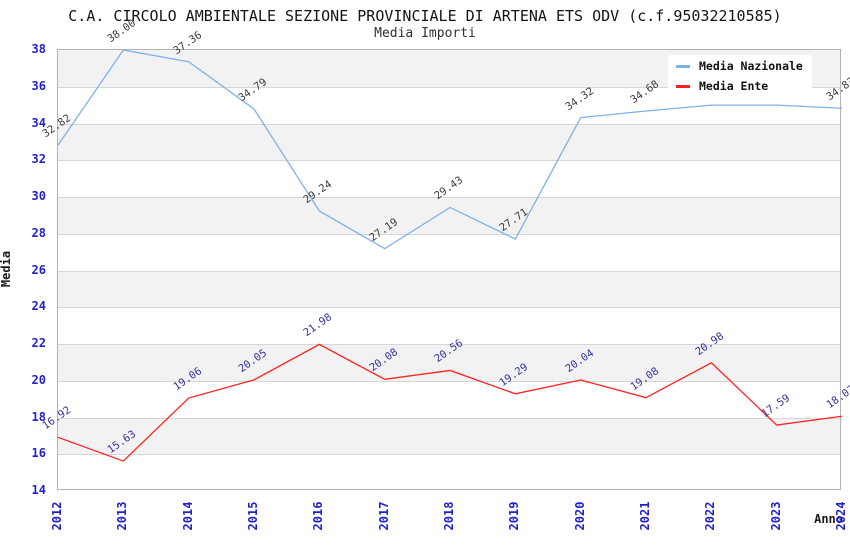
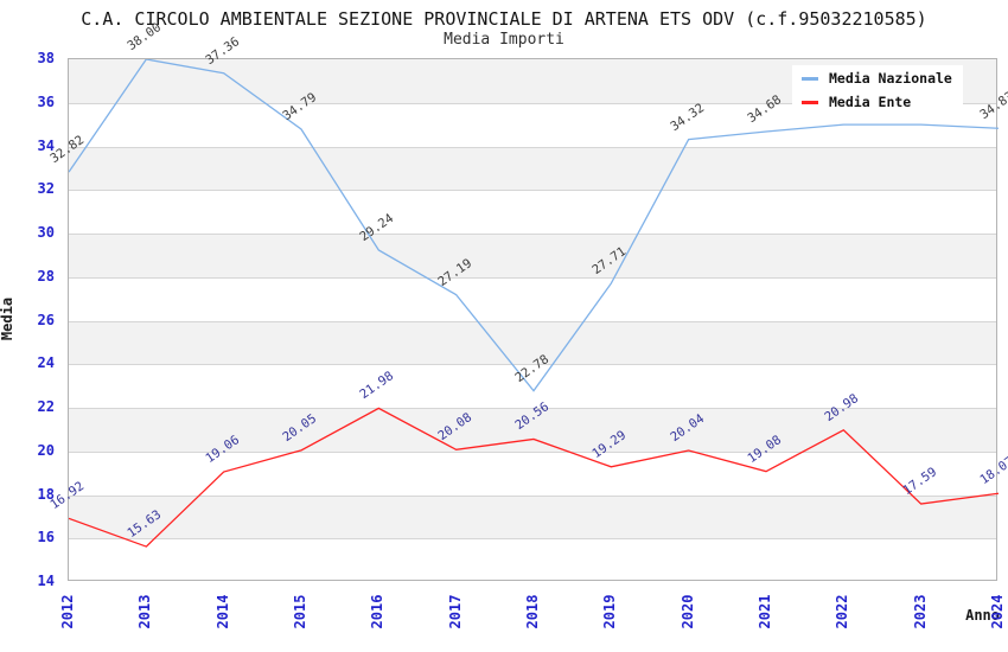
Media Nazionale/2018: 29.43 -> 22.78
